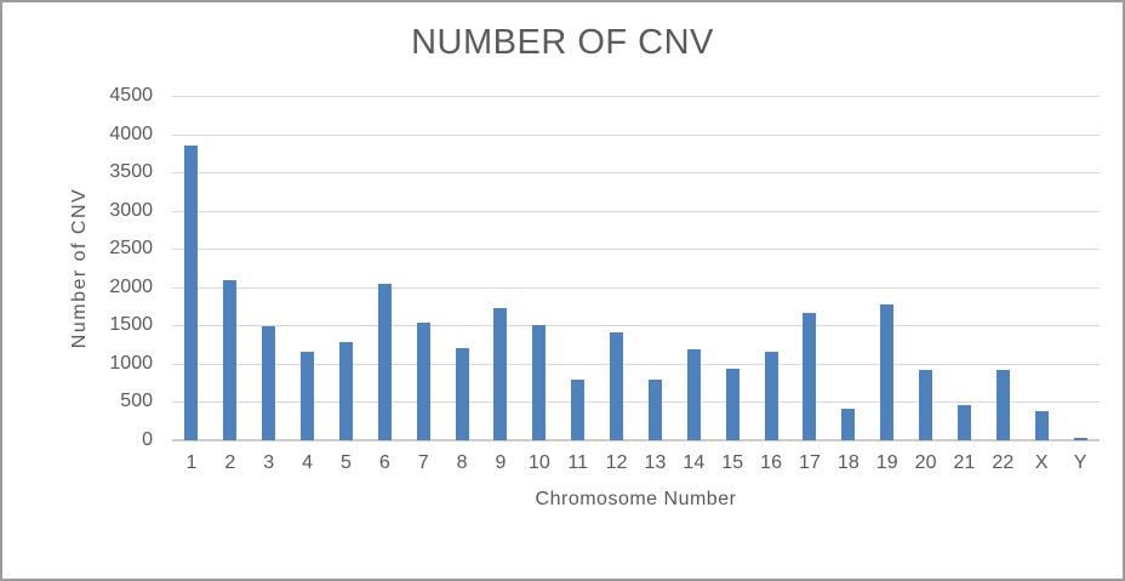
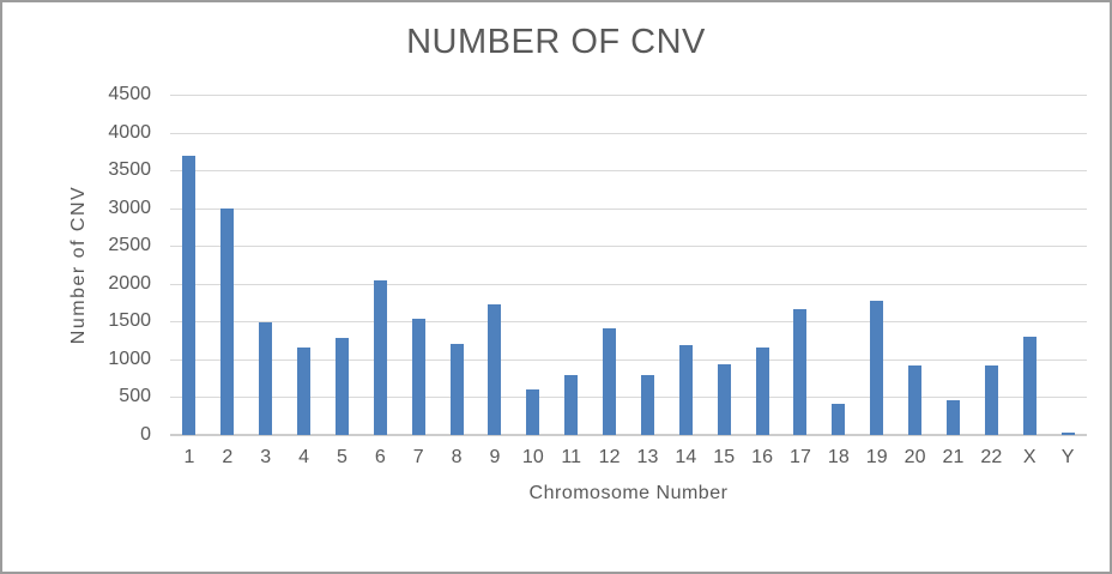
1: 3800 -> 3700
2: 2100 -> 3000
10: 1500 -> 600
X: 400 -> 1300
